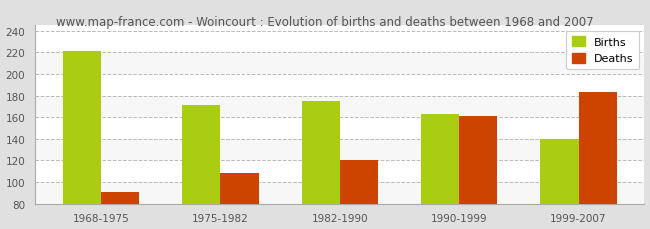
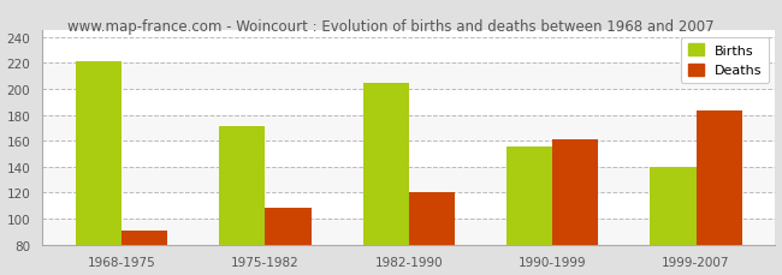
Births/1982-1990: 175 -> 205
Births/1990-1999: 163 -> 156
